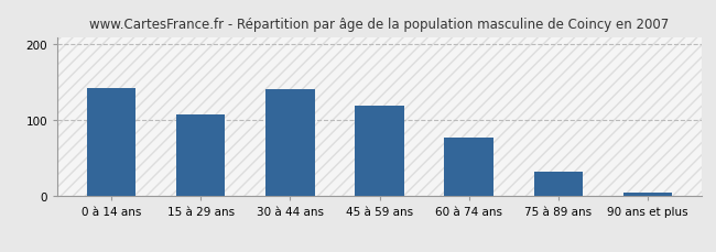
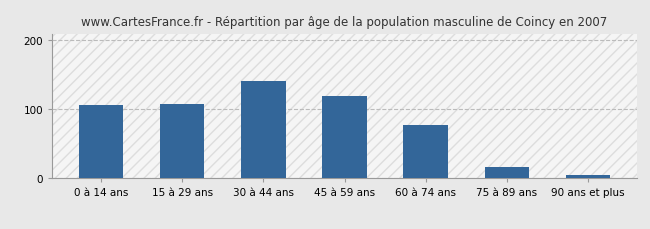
0 à 14 ans: 143 -> 106
75 à 89 ans: 32 -> 16
